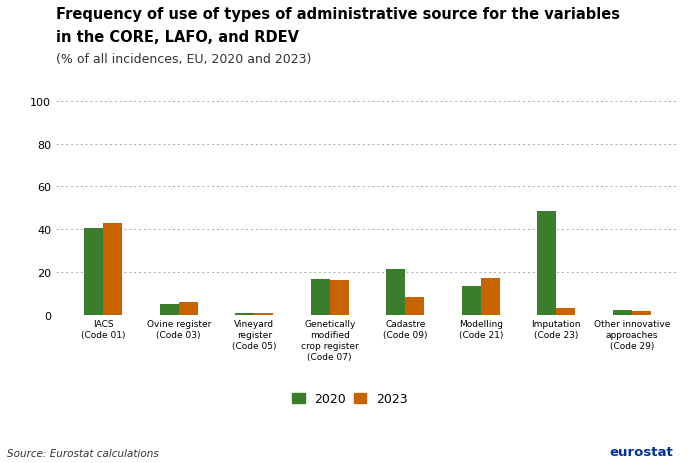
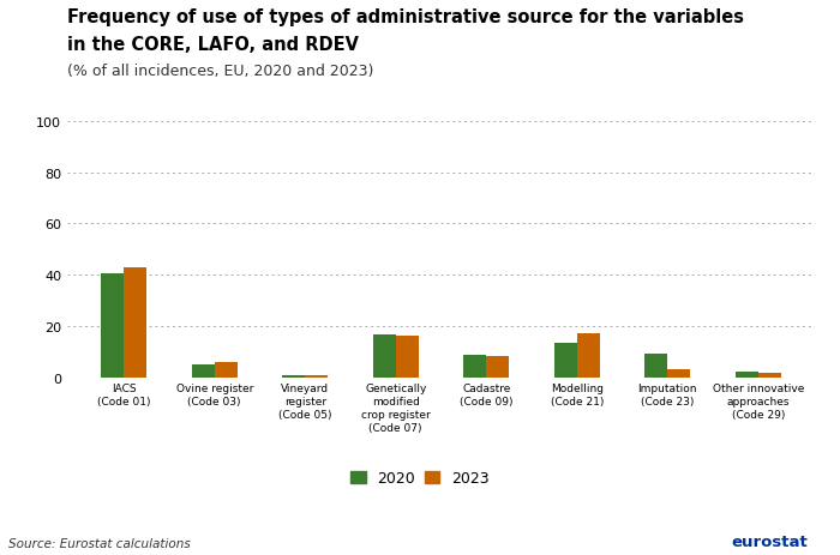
2020/Cadastre (Code 09): 21.5 -> 8.5
2020/Imputation (Code 23): 48.5 -> 9.0
